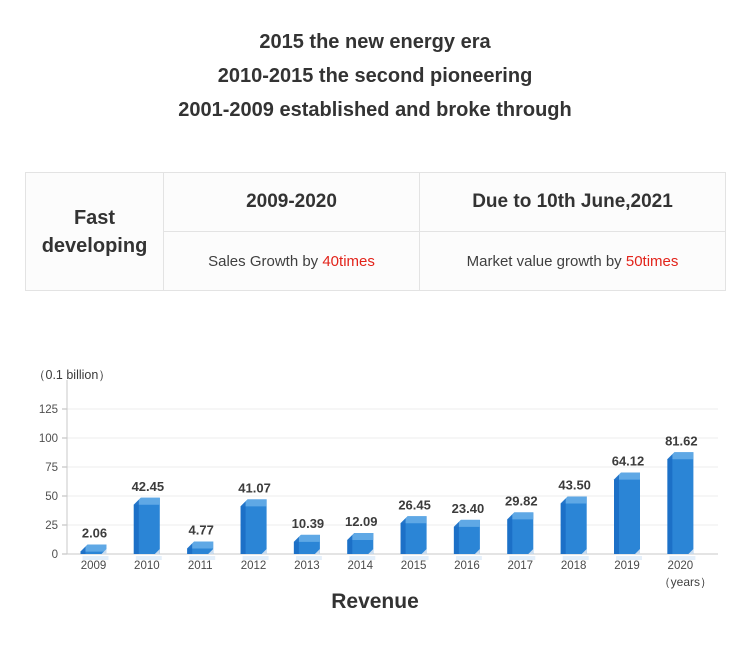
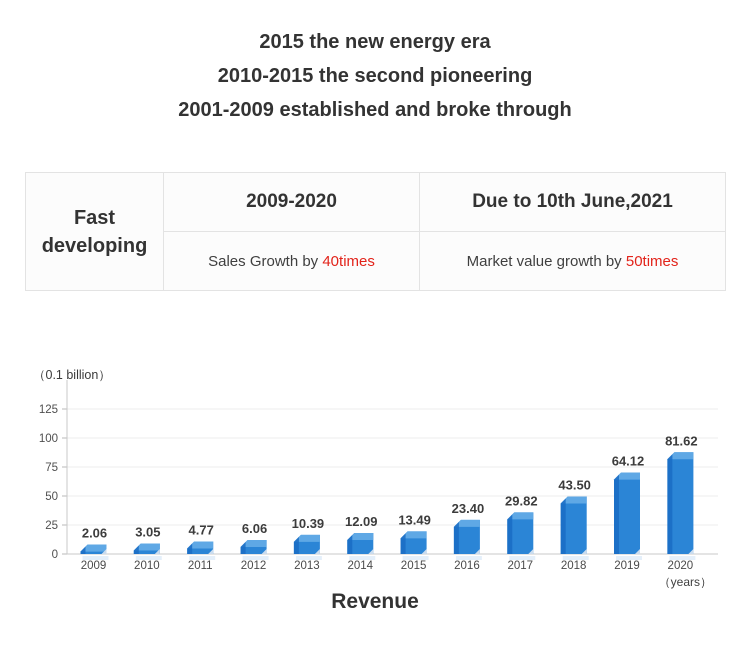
2010: 42.45 -> 3.05
2012: 41.07 -> 6.06
2015: 26.45 -> 13.49
